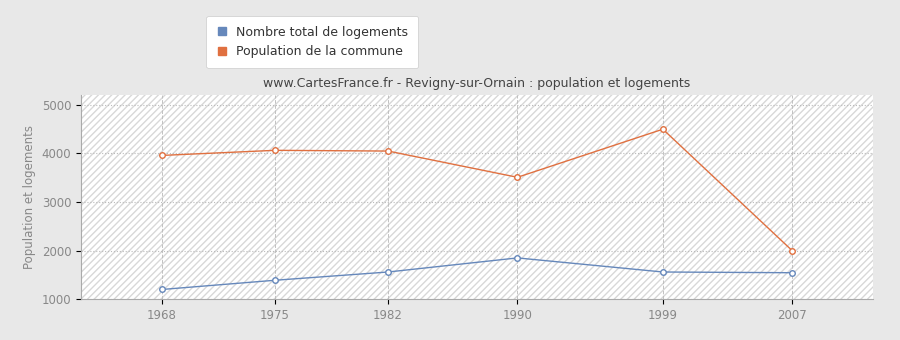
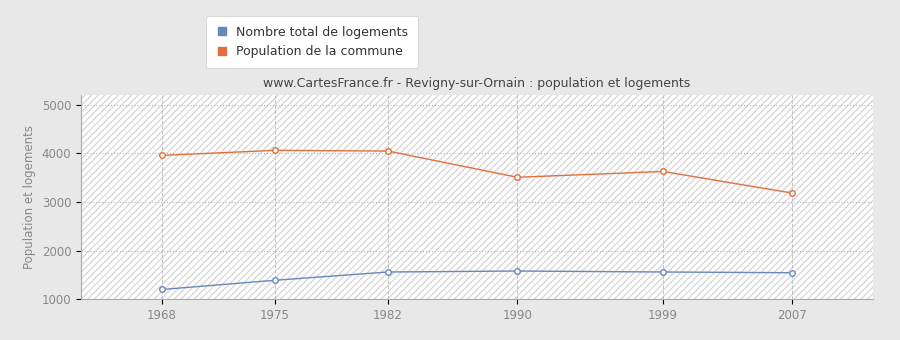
Nombre total de logements/1990: 1850 -> 1580
Population de la commune/1999: 4500 -> 3630
Population de la commune/2007: 2000 -> 3180
